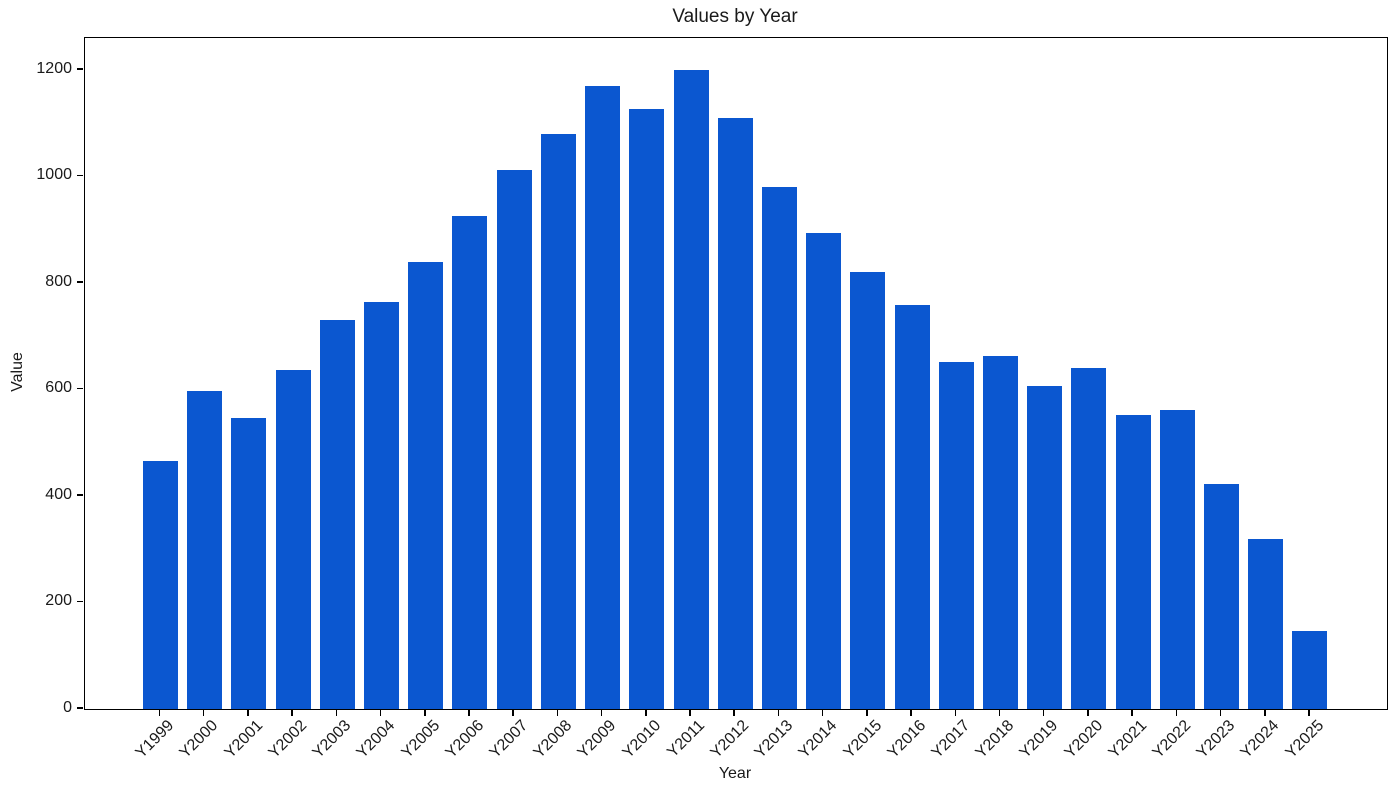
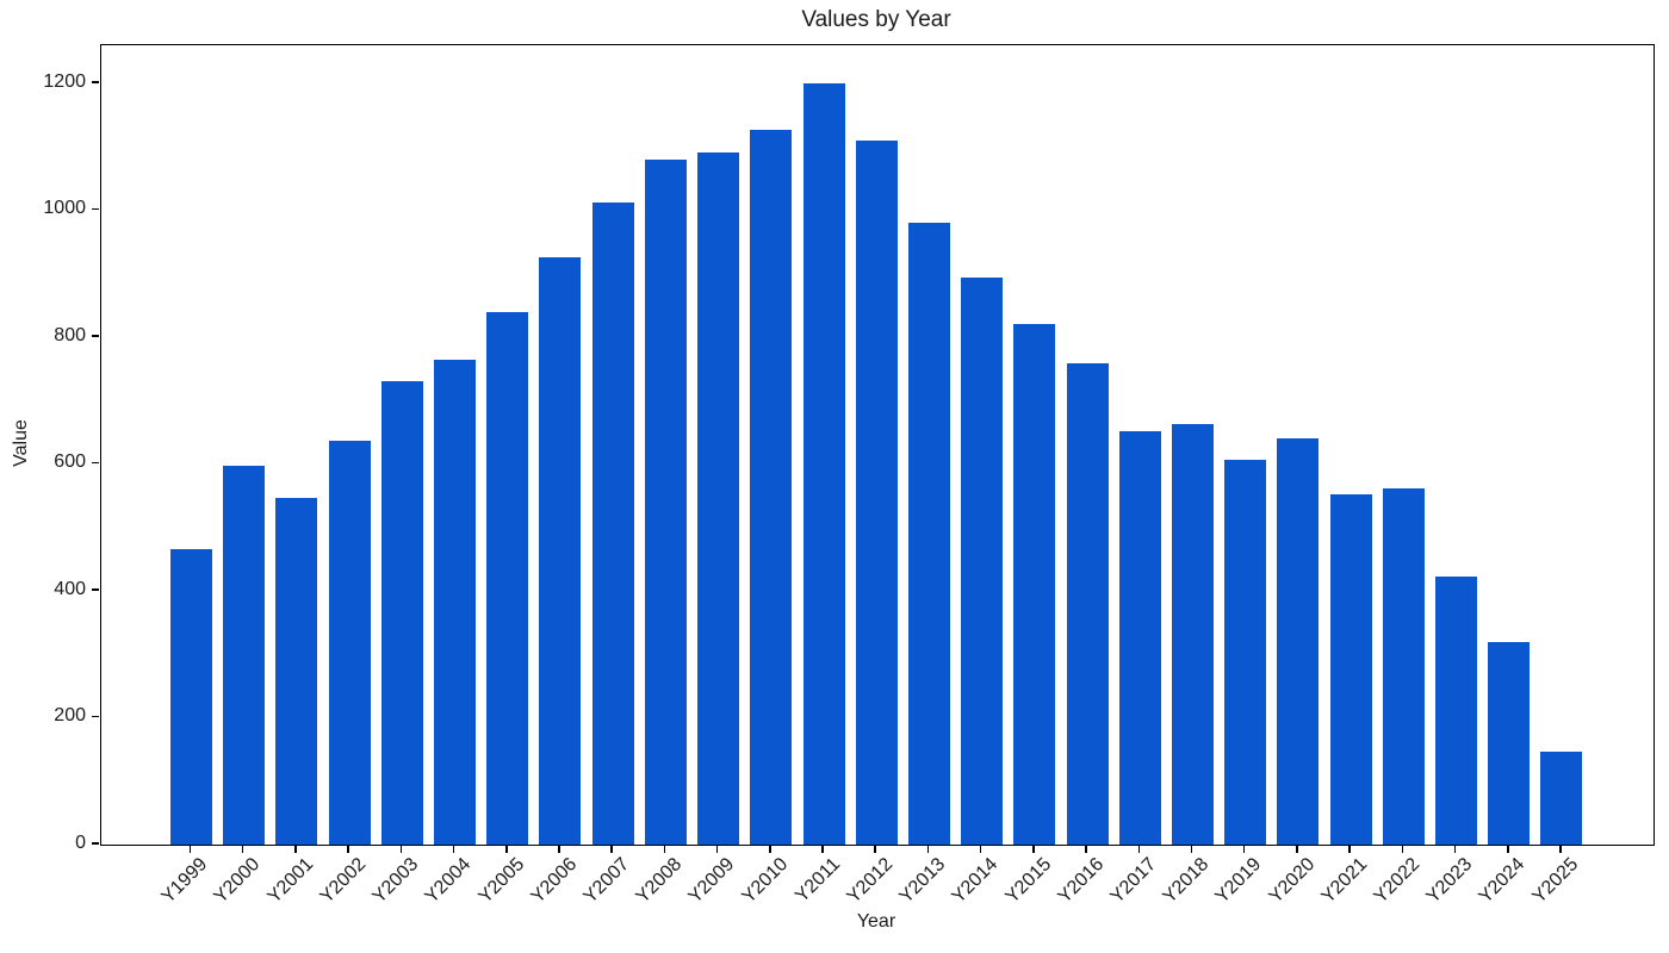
Y2009: 1170 -> 1090
